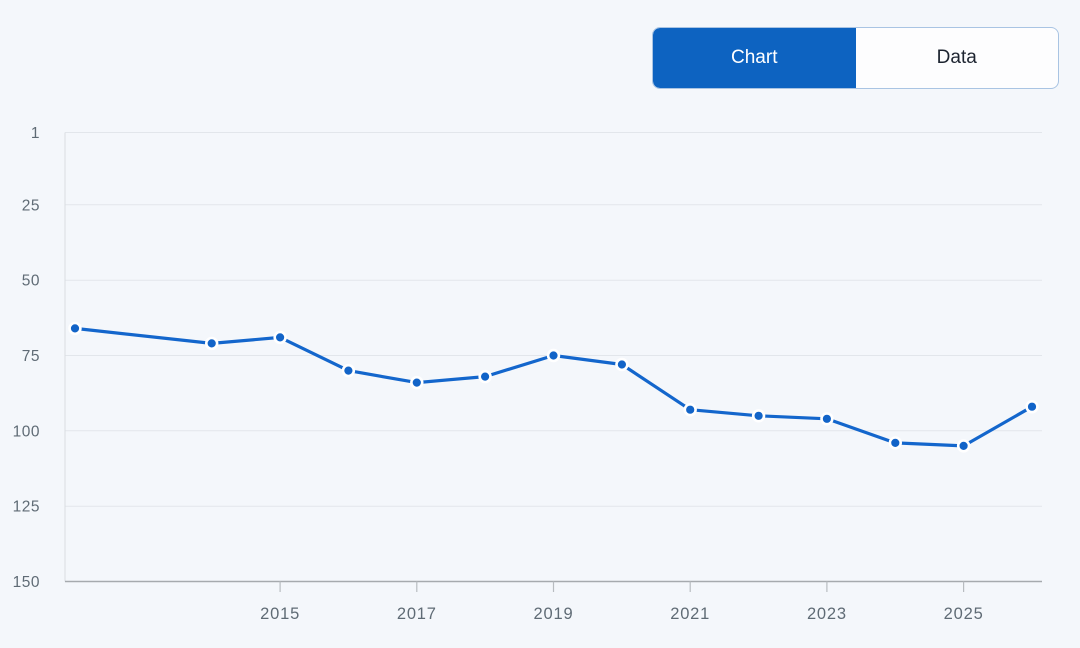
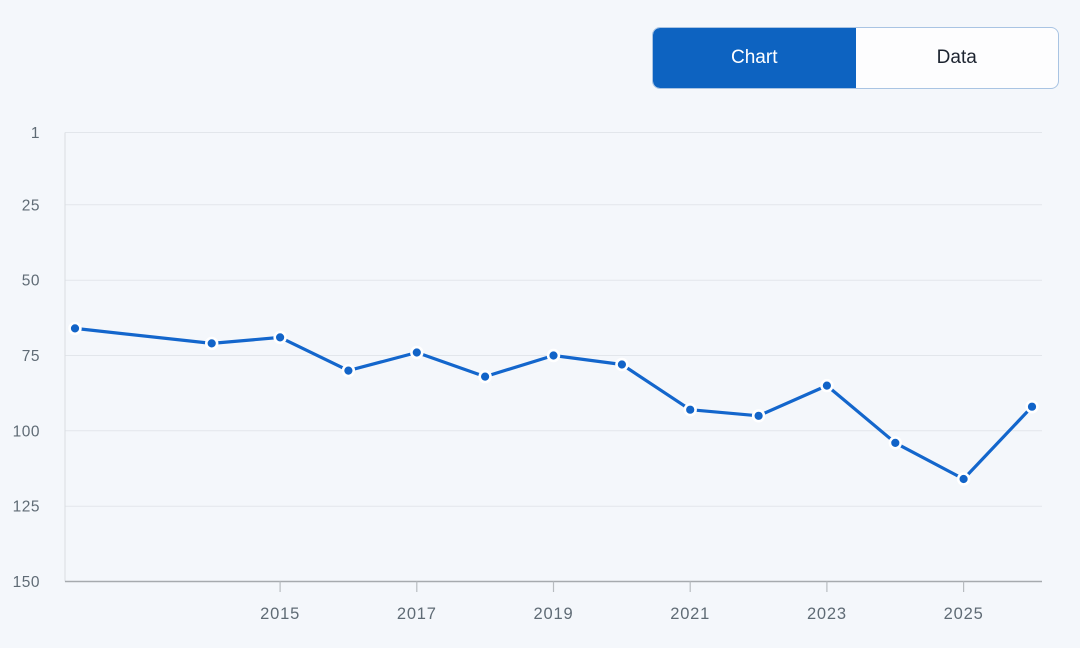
2017: 84 -> 74
2023: 96 -> 85
2025: 105 -> 116
